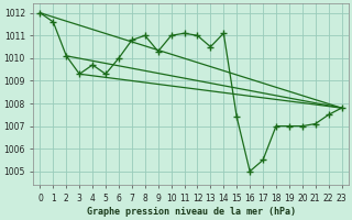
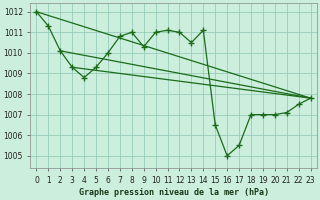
1: 1011.6 -> 1011.3
4: 1009.7 -> 1008.8
15: 1007.4 -> 1006.5
